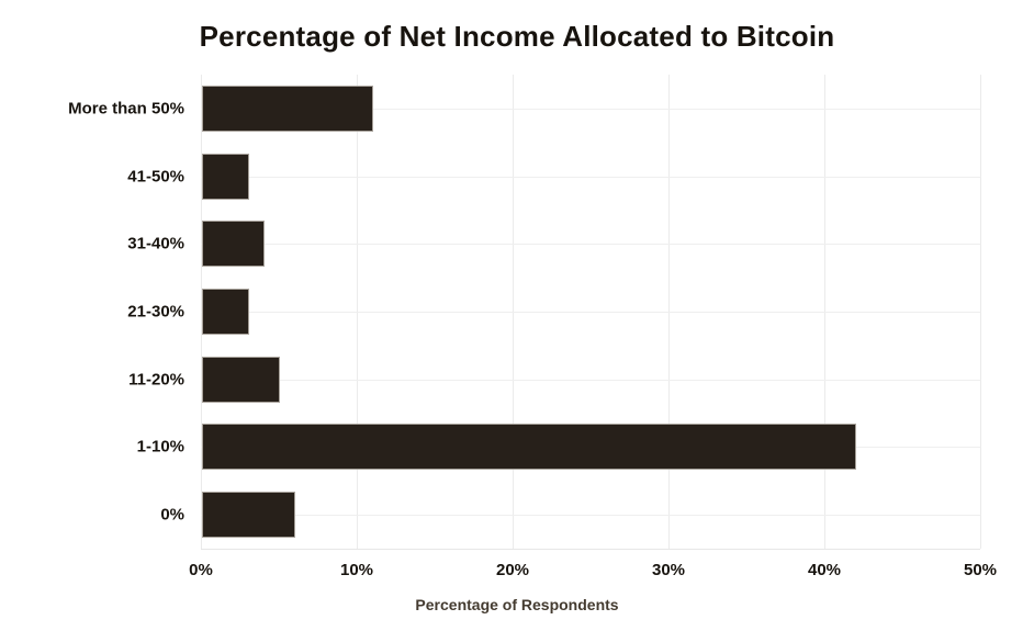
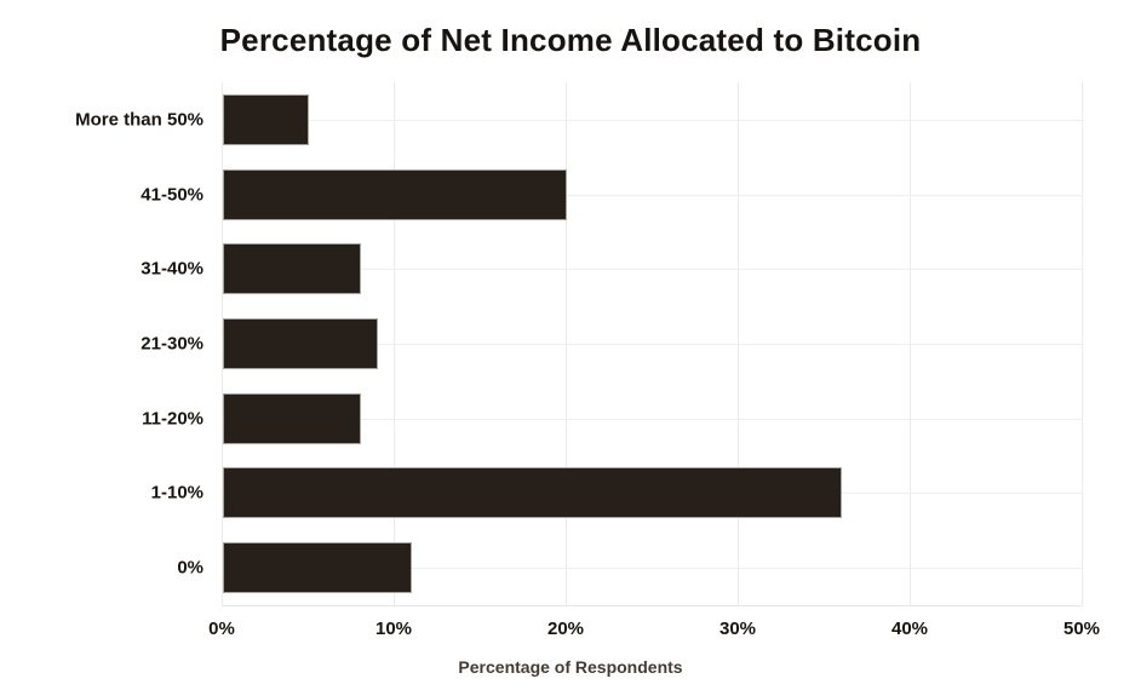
More than 50%: 11% -> 5%
41-50%: 3% -> 20%
31-40%: 4% -> 8%
21-30%: 3% -> 9%
11-20%: 5% -> 8%
1-10%: 42% -> 36%
0%: 6% -> 11%
